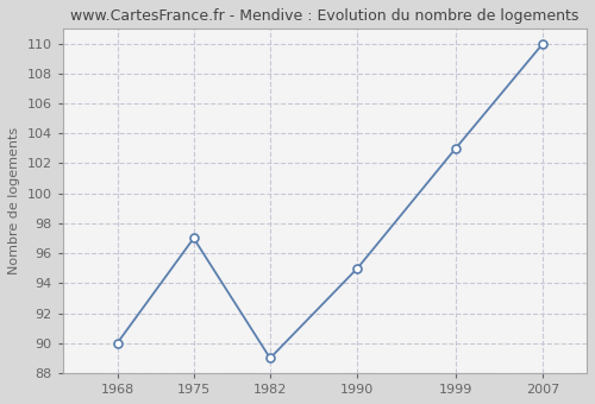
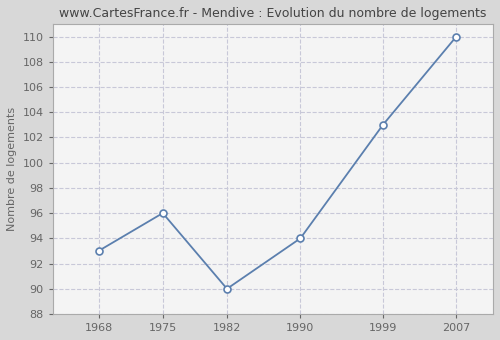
1968: 90 -> 93
1975: 97 -> 96
1982: 89 -> 90
1990: 95 -> 94
